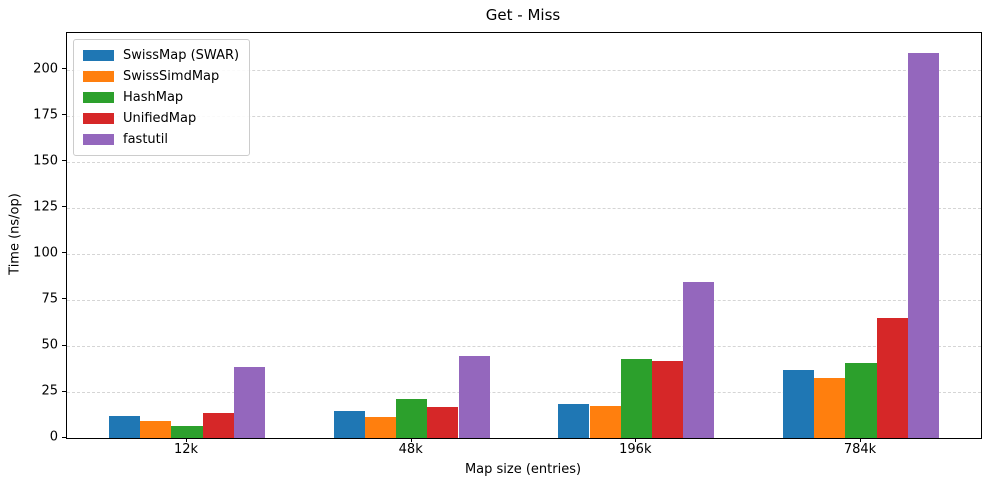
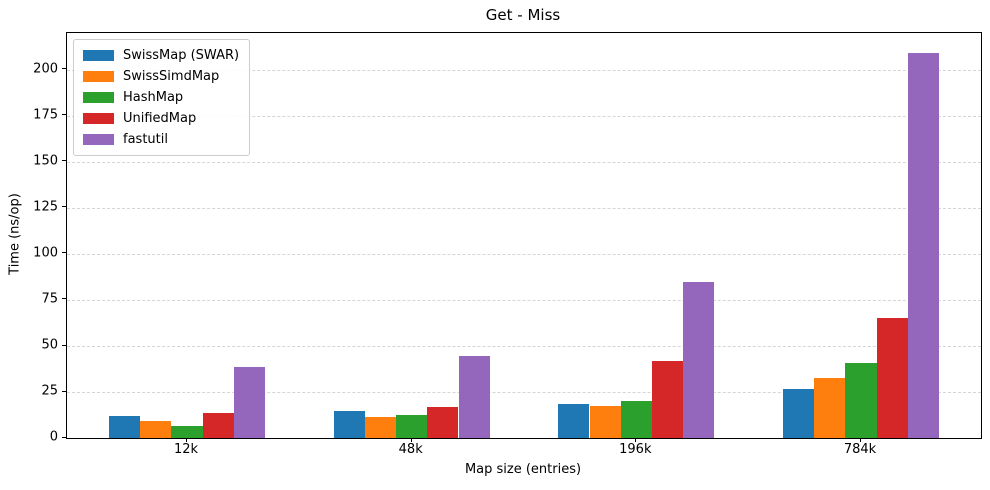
HashMap/48k: 21 -> 12
HashMap/196k: 43 -> 20
SwissMap (SWAR)/784k: 37 -> 26
